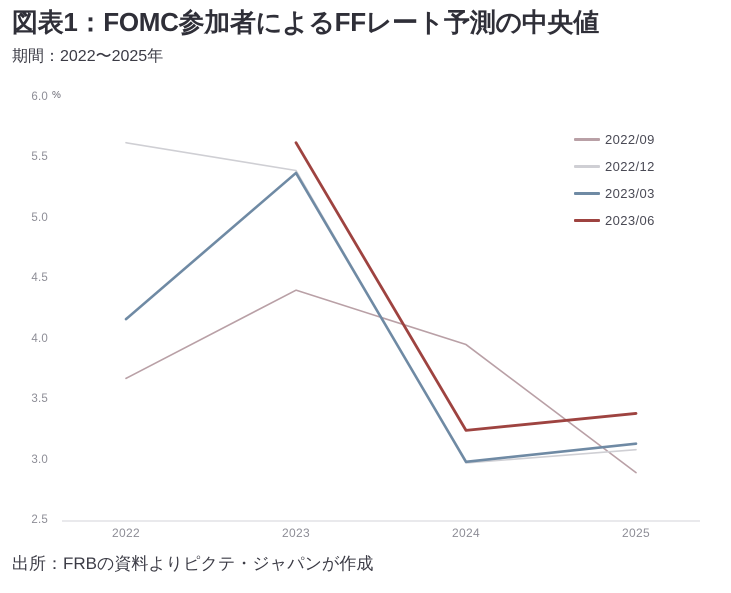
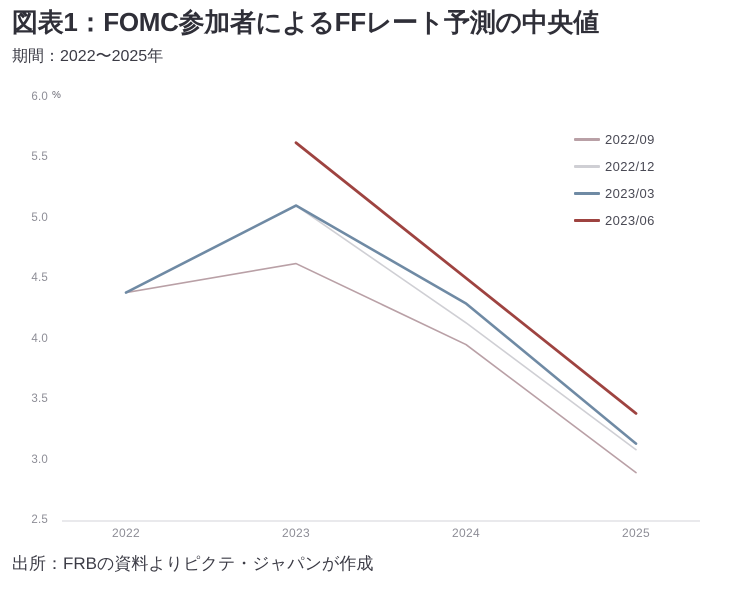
2022/09/2022: 3.68 -> 4.39
2022/12/2022: 5.63 -> 4.39
2023/03/2022: 4.17 -> 4.39
2022/09/2023: 4.41 -> 4.63
2022/12/2023: 5.40 -> 5.11
2023/03/2023: 5.38 -> 5.11
2022/12/2024: 2.98 -> 4.14
2023/03/2024: 2.99 -> 4.30
2023/06/2024: 3.25 -> 4.51
